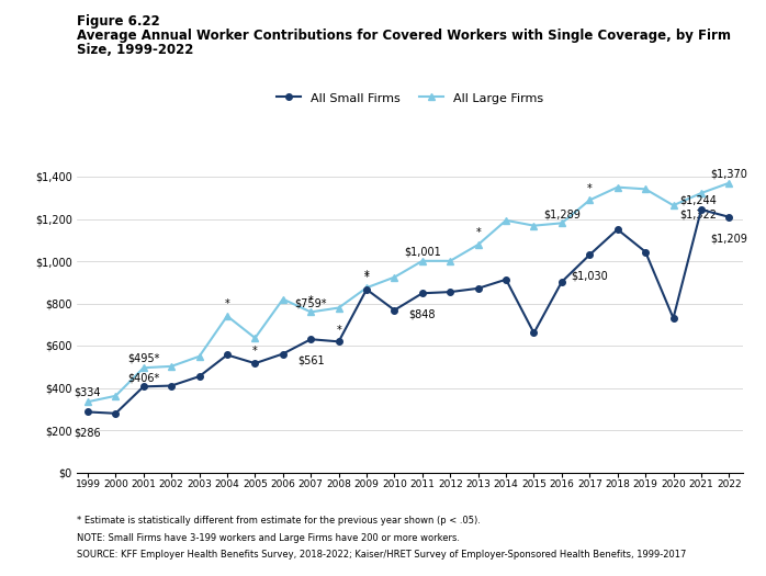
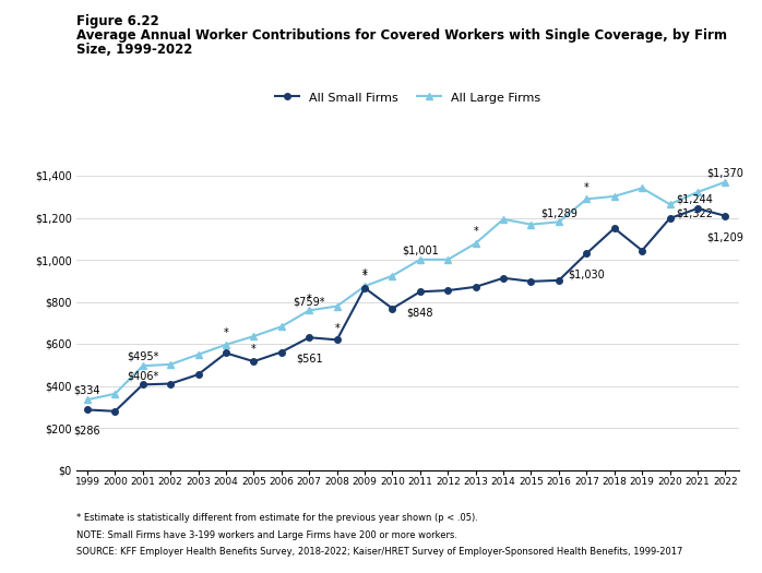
All Large Firms/2004: $740 -> $600
All Large Firms/2006: $820 -> $680
All Small Firms/2015: $660 -> $900
All Large Firms/2018: $1,350 -> $1,300
All Small Firms/2020: $730 -> $1,200
